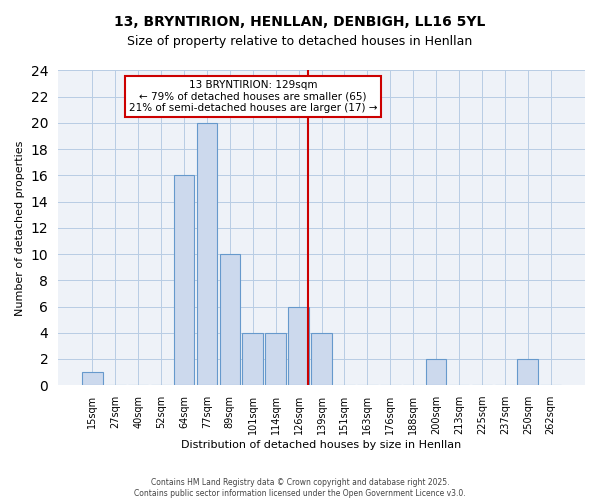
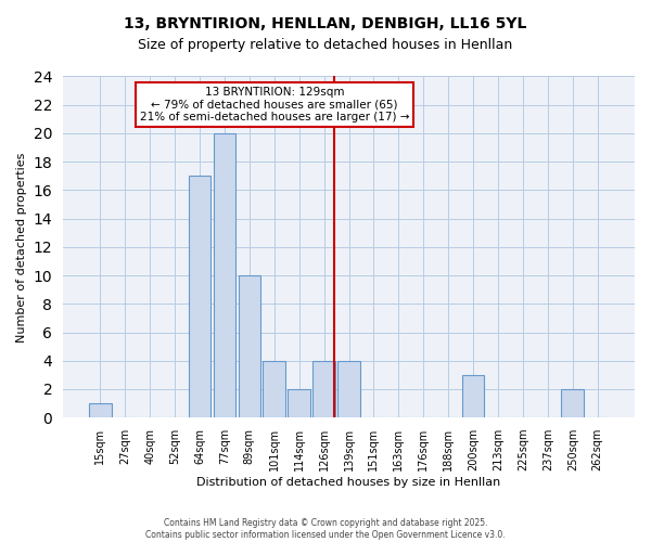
64sqm: 16 -> 17
114sqm: 4 -> 2
126sqm: 6 -> 4
200sqm: 2 -> 3
